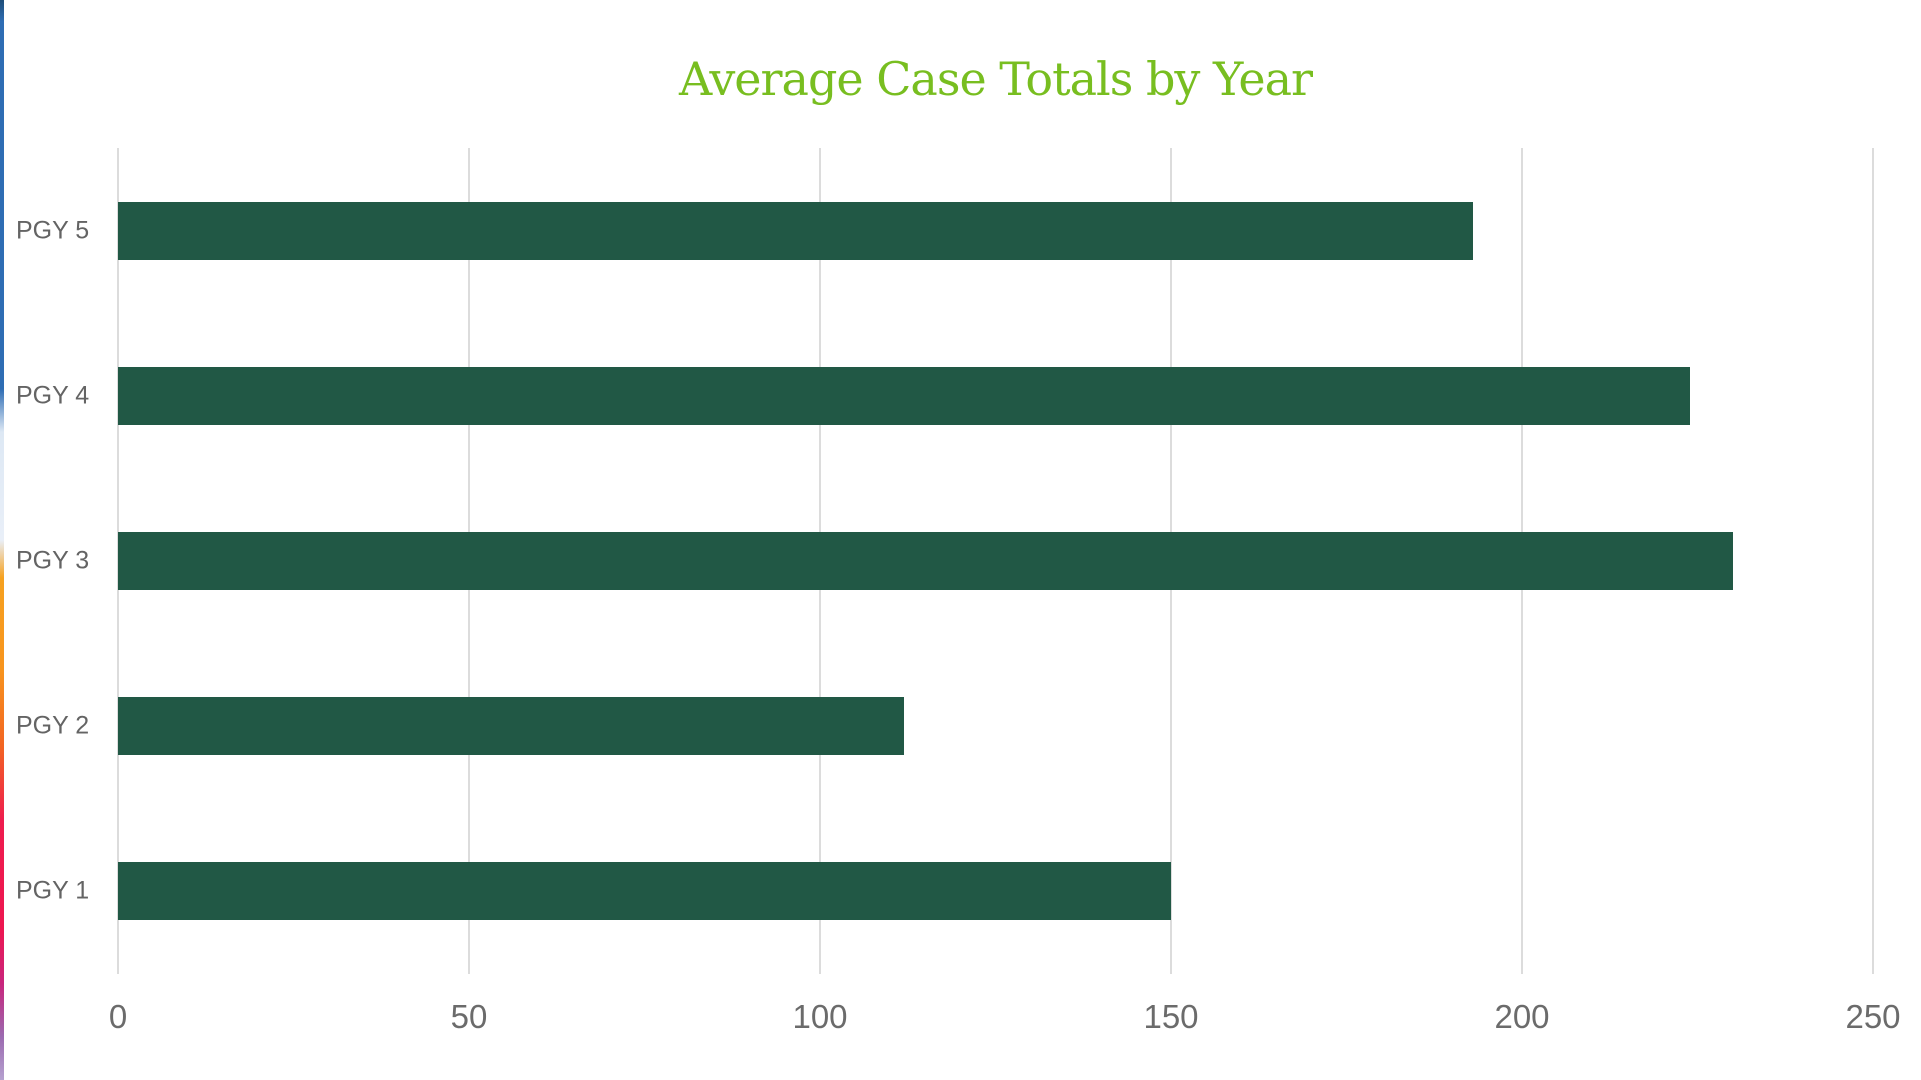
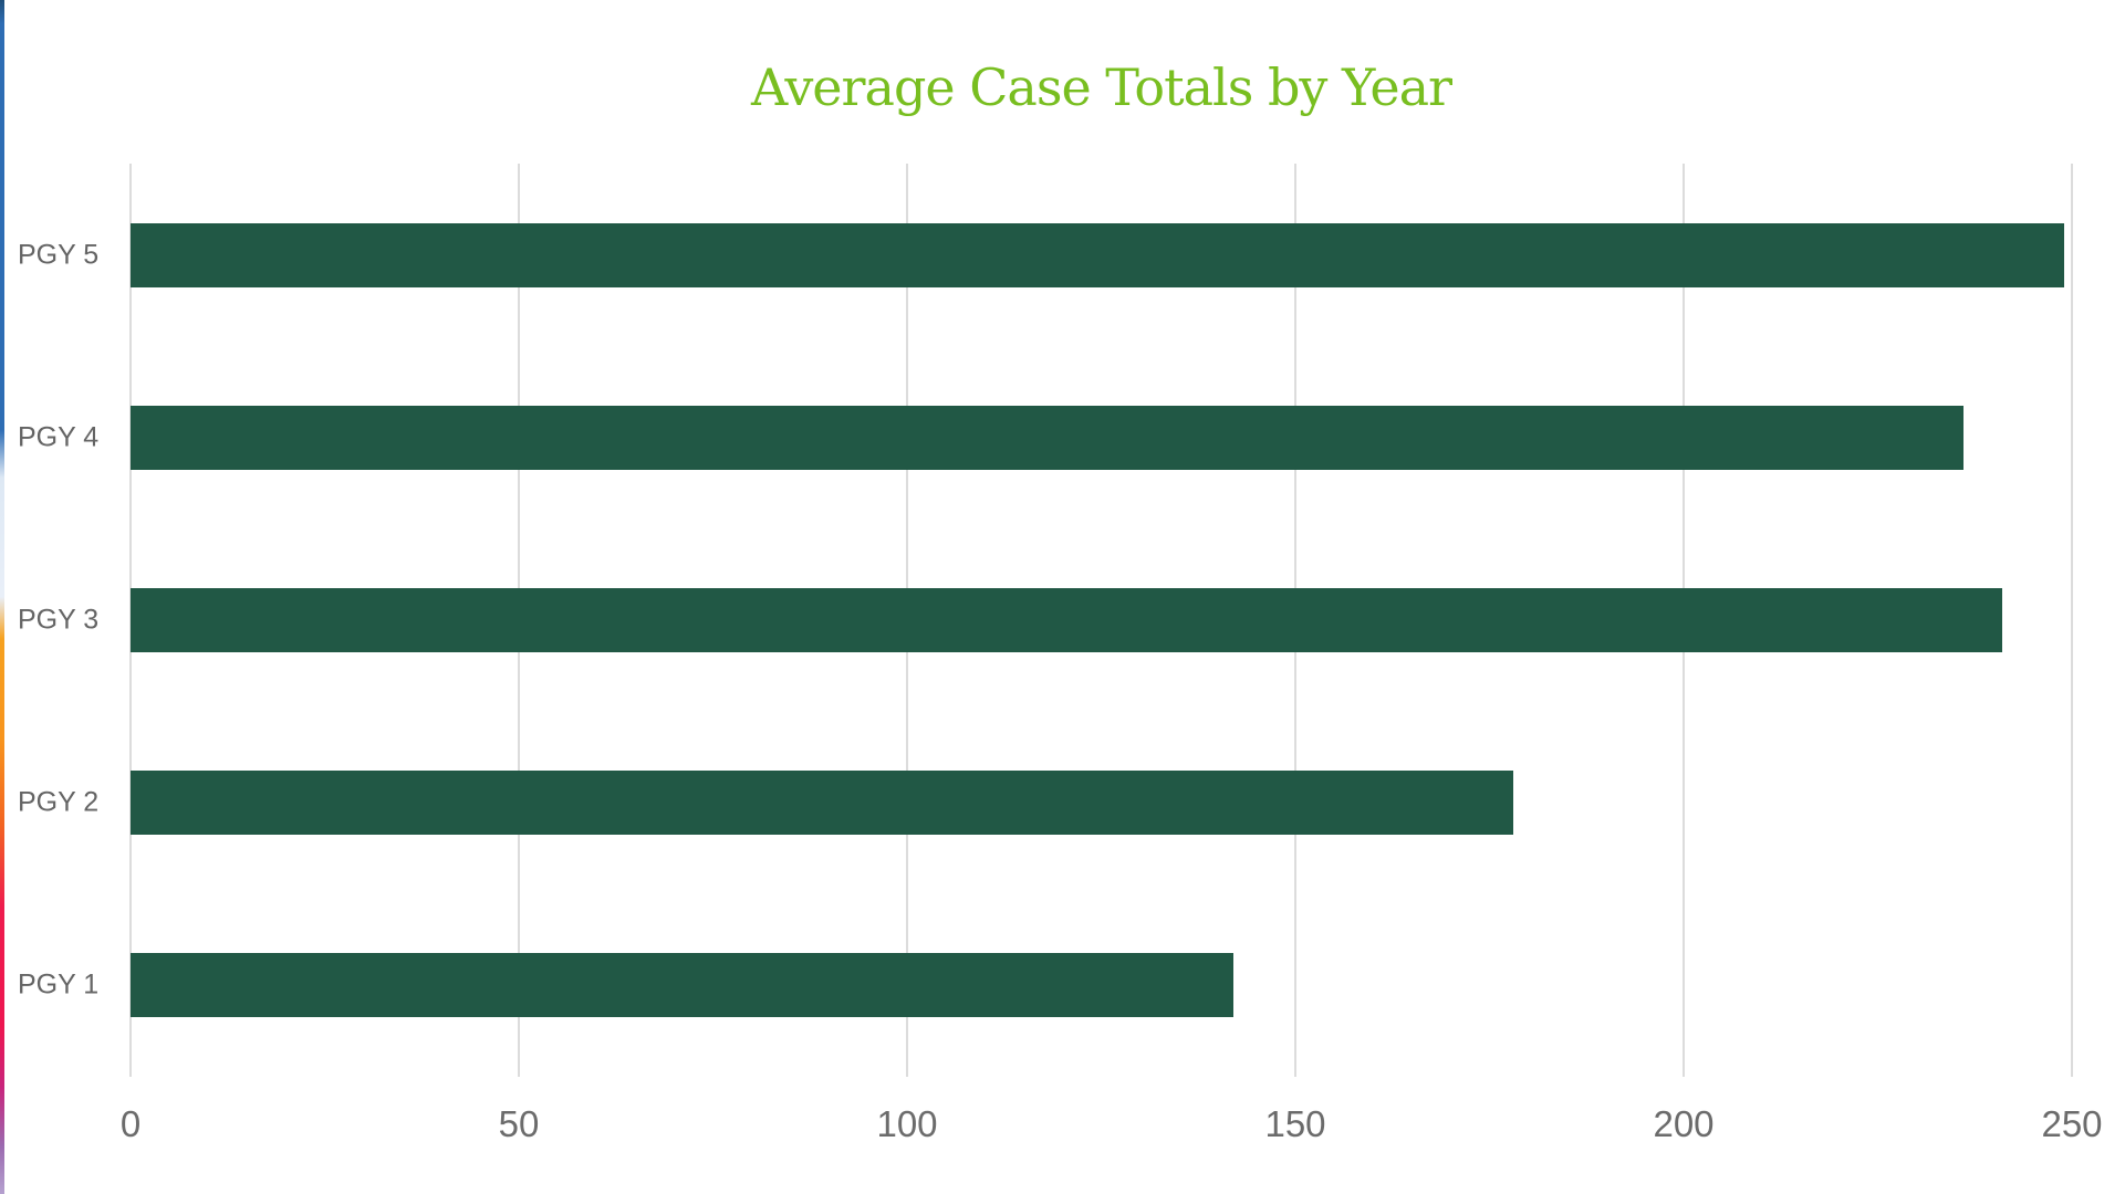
PGY 5: 193 -> 249
PGY 4: 224 -> 236
PGY 3: 230 -> 241
PGY 2: 112 -> 178
PGY 1: 150 -> 142
